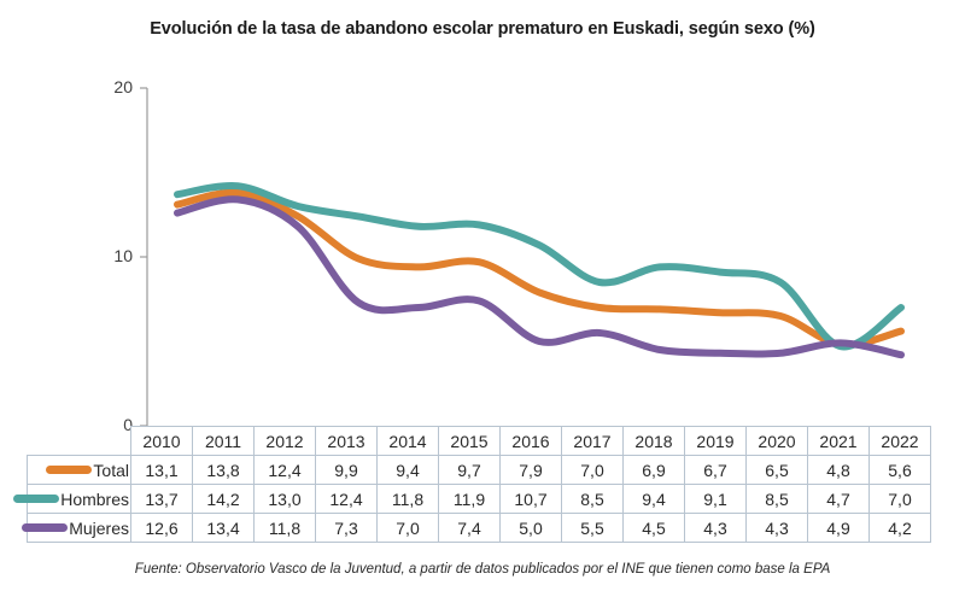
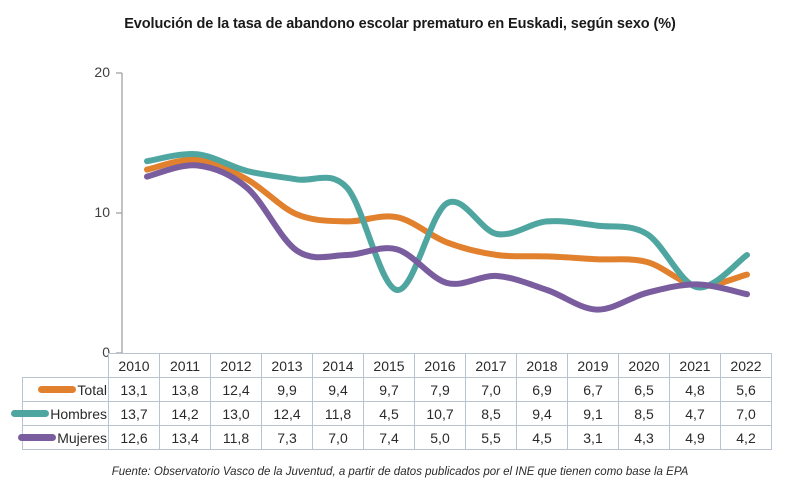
Hombres/2015: 11,9 -> 4,5
Mujeres/2019: 4,3 -> 3,1
